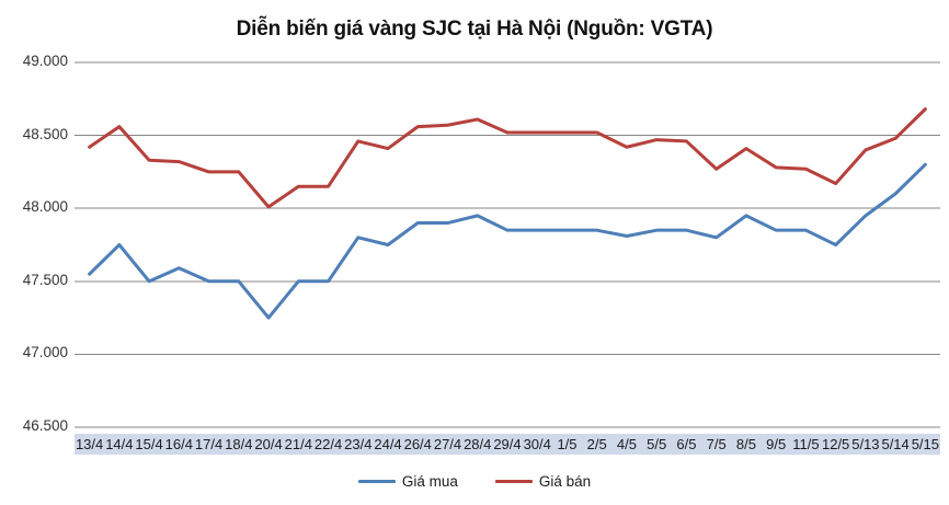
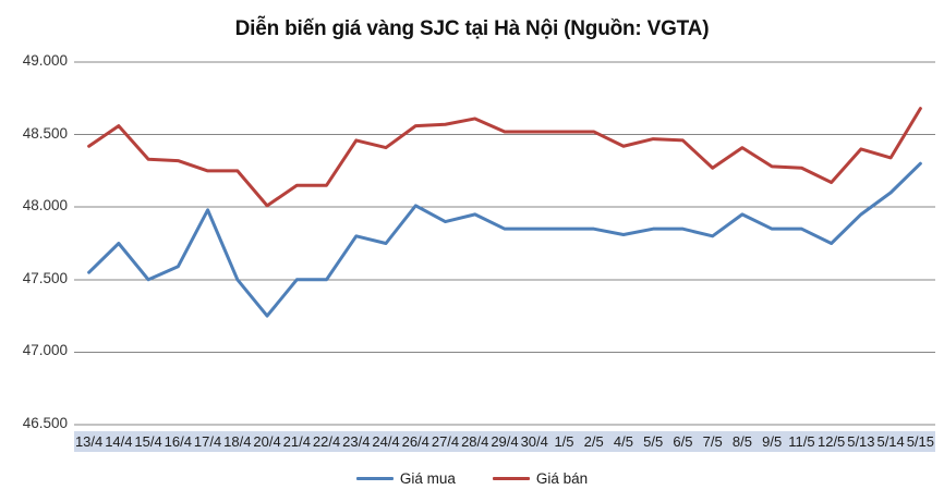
Giá mua/17/4: 47.50 -> 47.98
Giá mua/26/4: 47.90 -> 48.01
Giá bán/5/14: 48.48 -> 48.34
